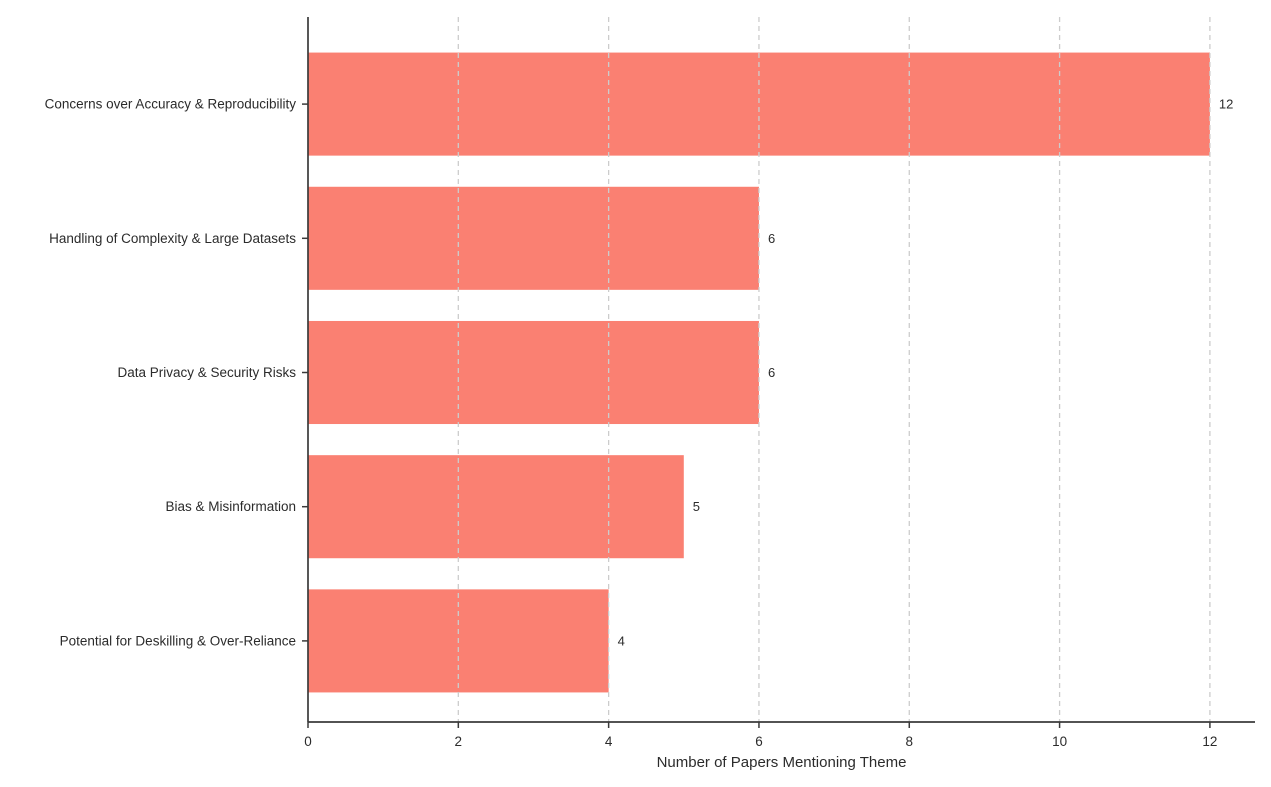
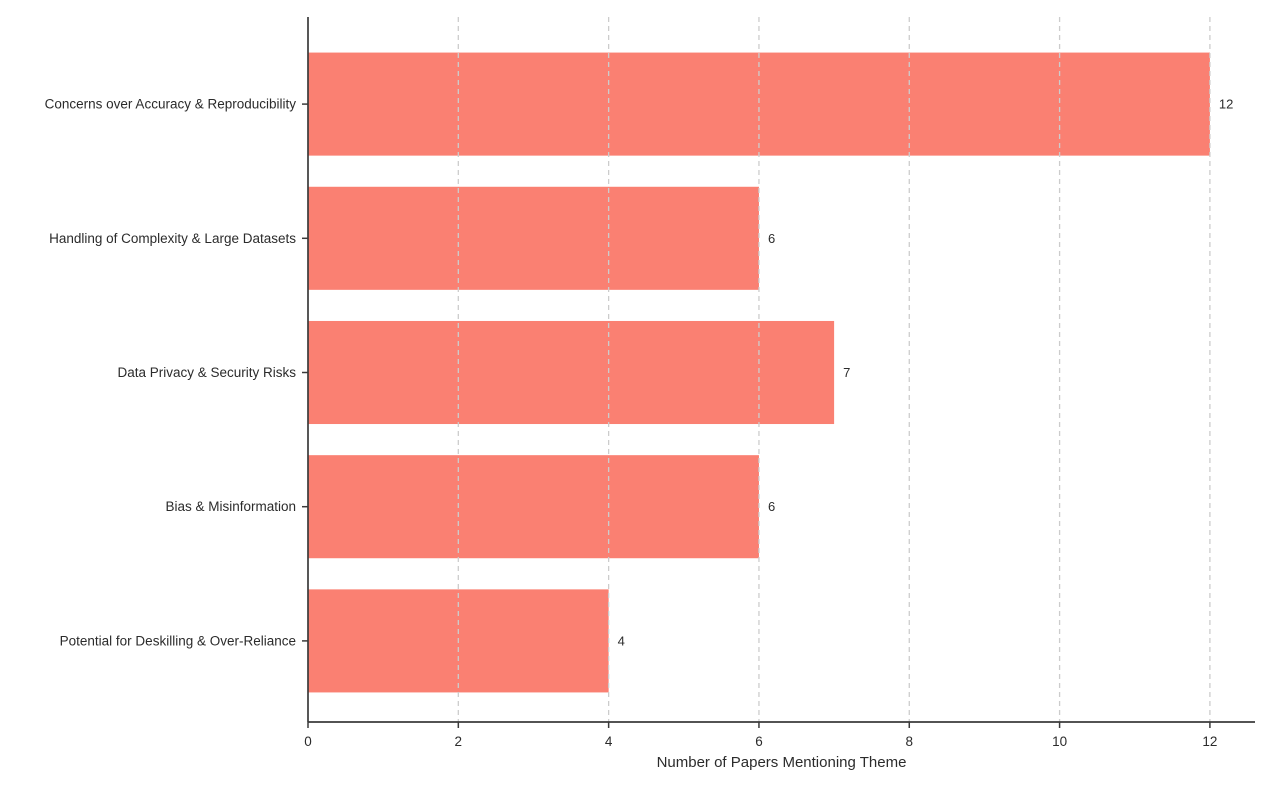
Data Privacy & Security Risks: 6 -> 7
Bias & Misinformation: 5 -> 6
